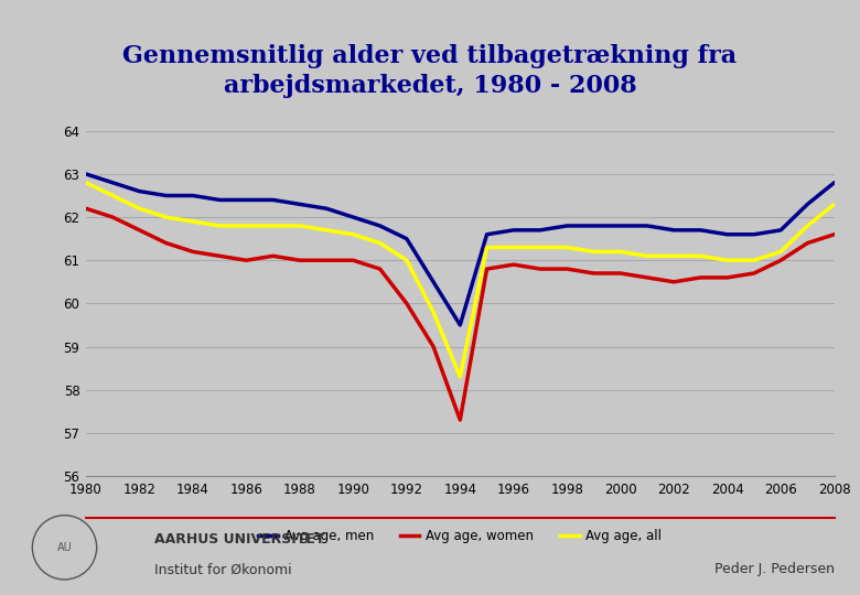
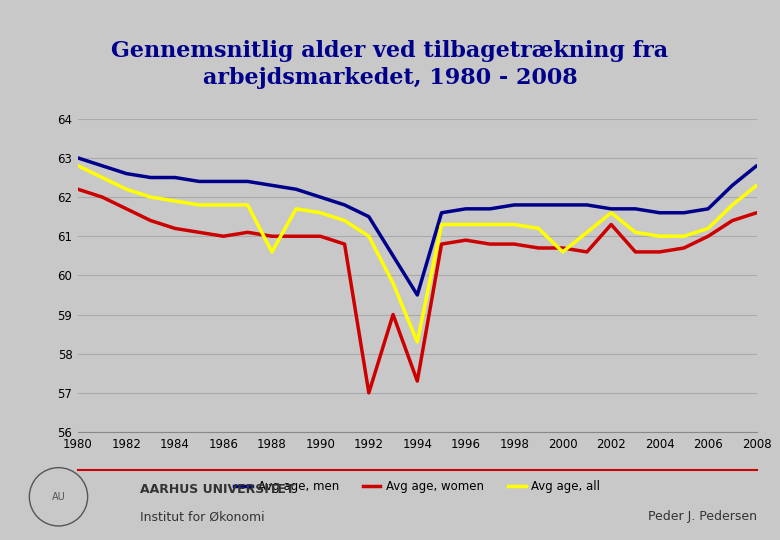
Avg age, all/1988: 61.8 -> 60.6
Avg age, women/1992: 60.0 -> 57.0
Avg age, all/2000: 61.2 -> 60.6
Avg age, women/2002: 60.5 -> 61.3
Avg age, all/2002: 61.1 -> 61.6
